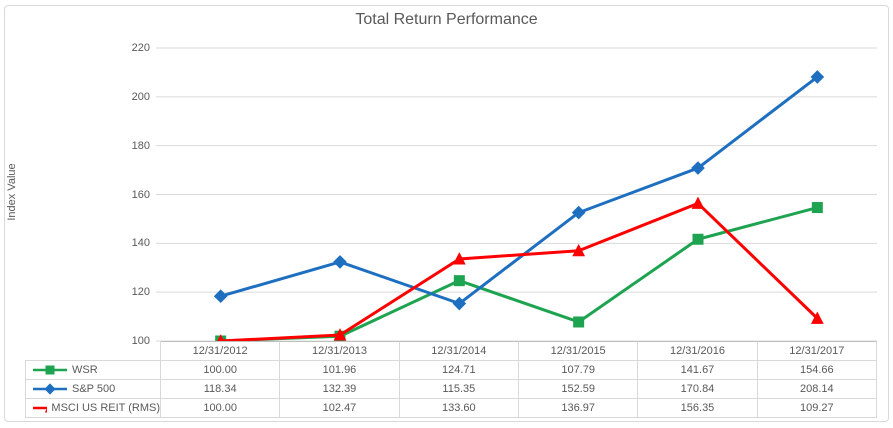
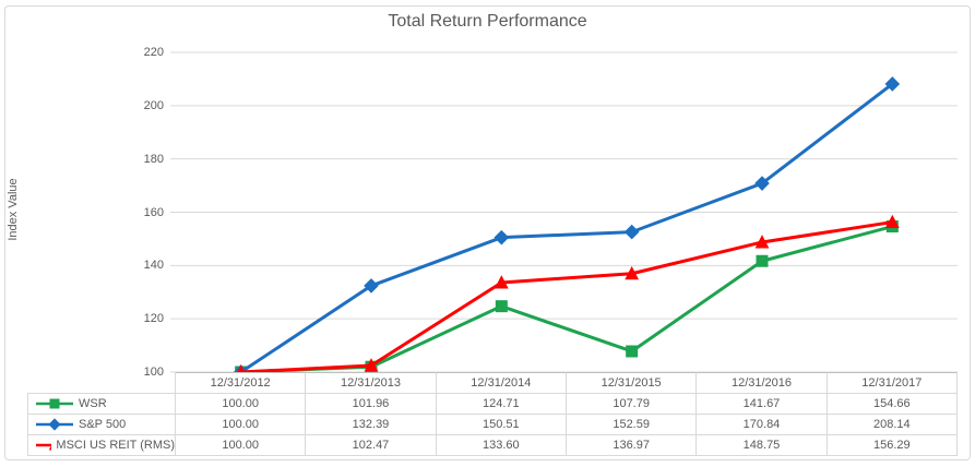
S&P 500/12/31/2012: 118.34 -> 100.00
S&P 500/12/31/2014: 115.35 -> 150.51
MSCI US REIT (RMS)/12/31/2016: 156.35 -> 148.75
MSCI US REIT (RMS)/12/31/2017: 109.27 -> 156.29
